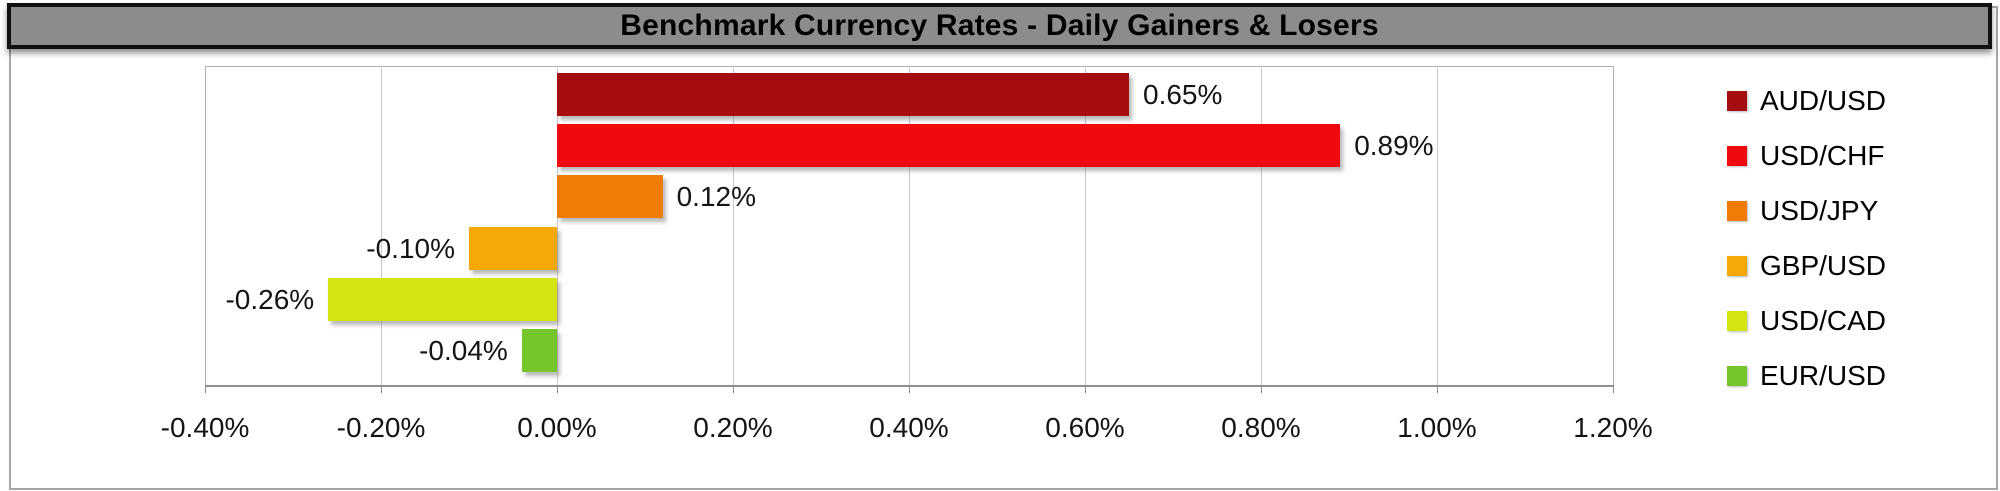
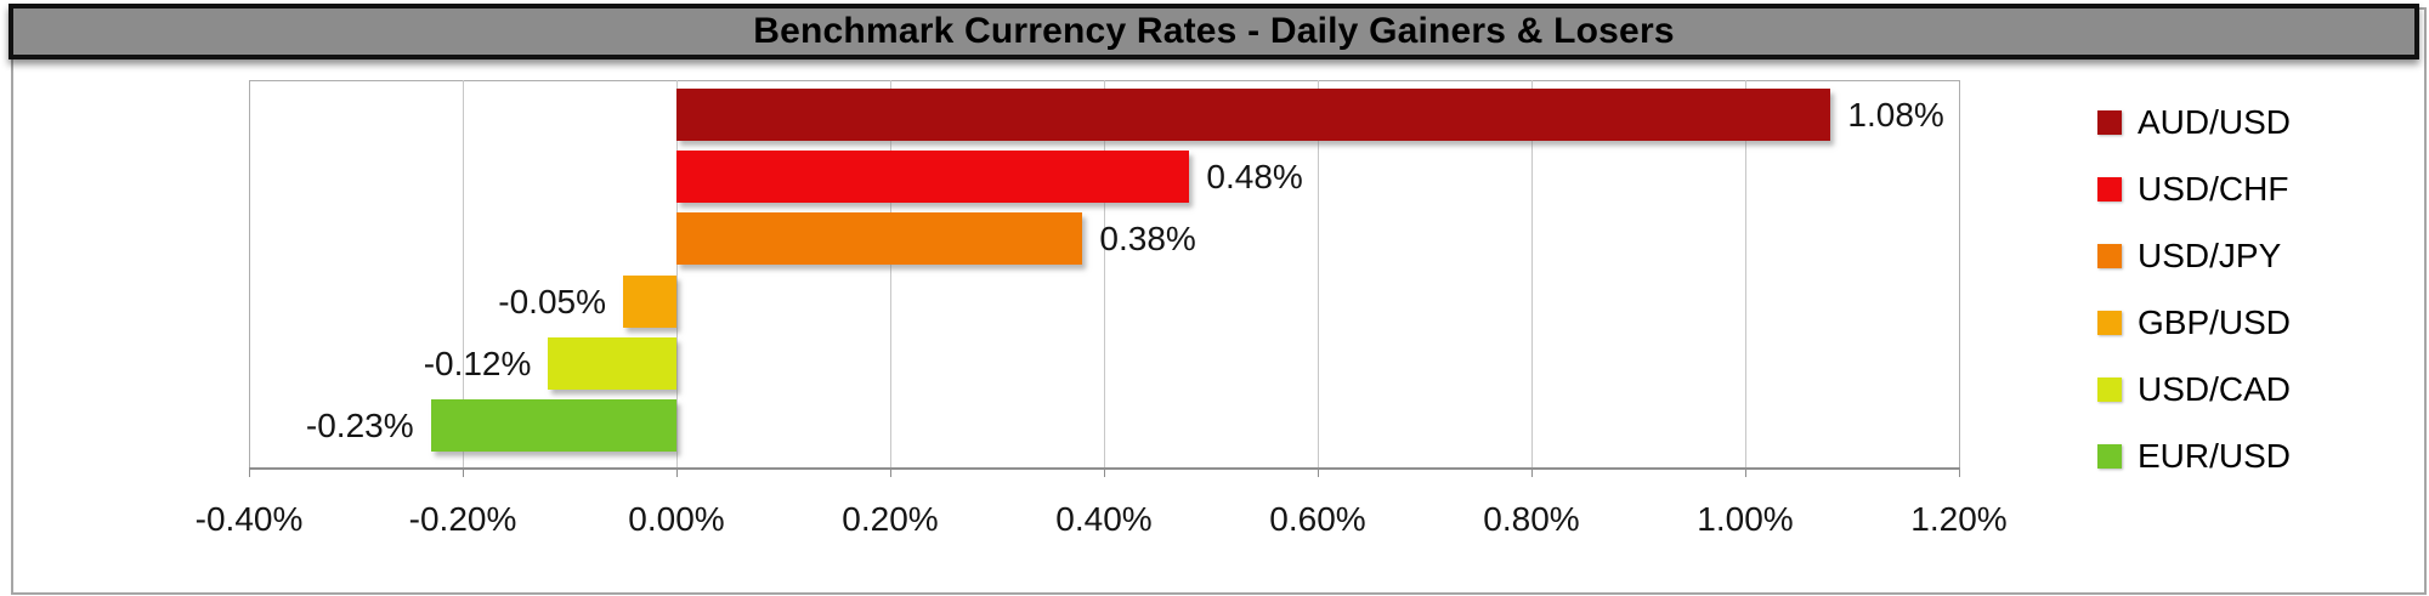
AUD/USD: 0.65% -> 1.08%
USD/CHF: 0.89% -> 0.48%
USD/JPY: 0.12% -> 0.38%
GBP/USD: -0.10% -> -0.05%
USD/CAD: -0.26% -> -0.12%
EUR/USD: -0.04% -> -0.23%
